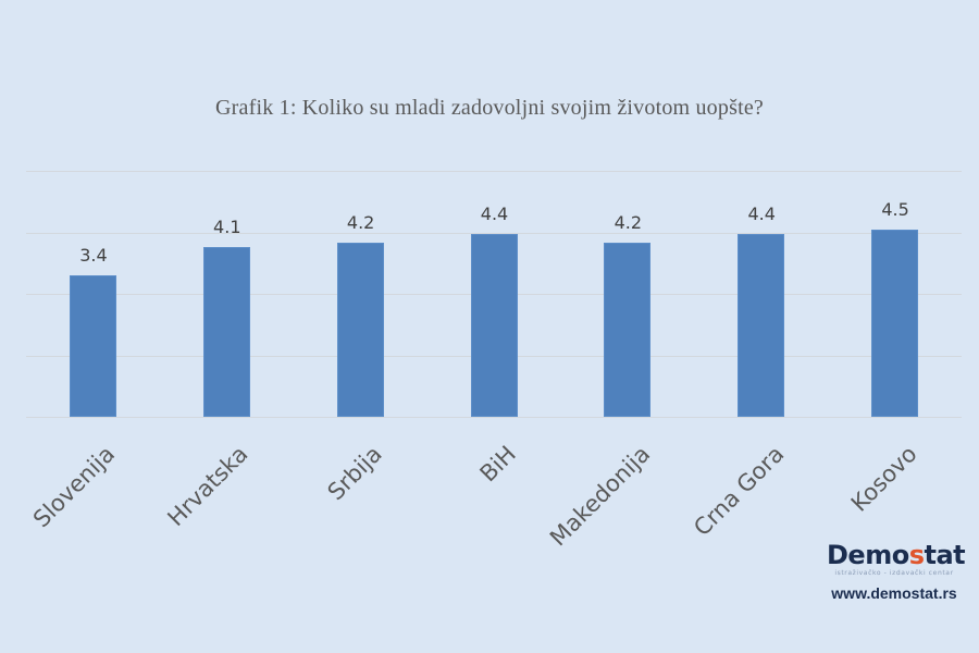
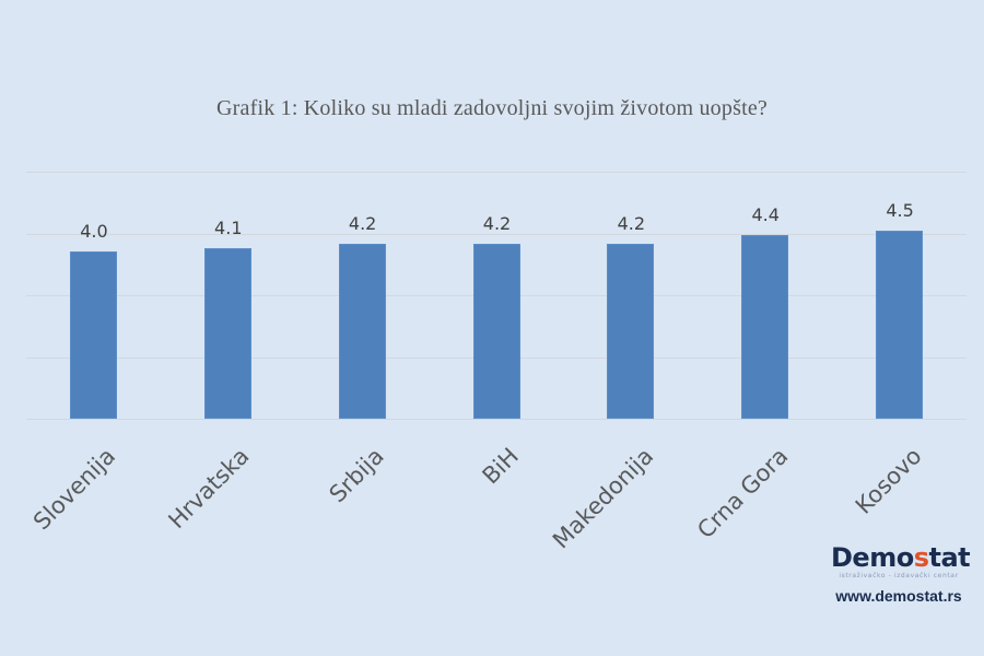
Slovenija: 3.4 -> 4.0
BiH: 4.4 -> 4.2
